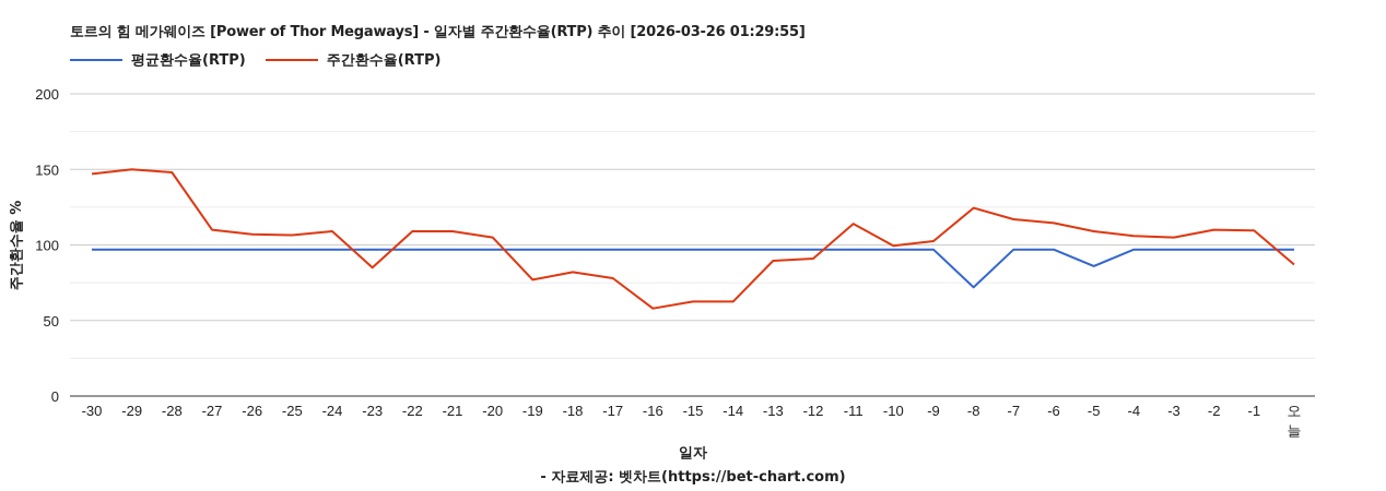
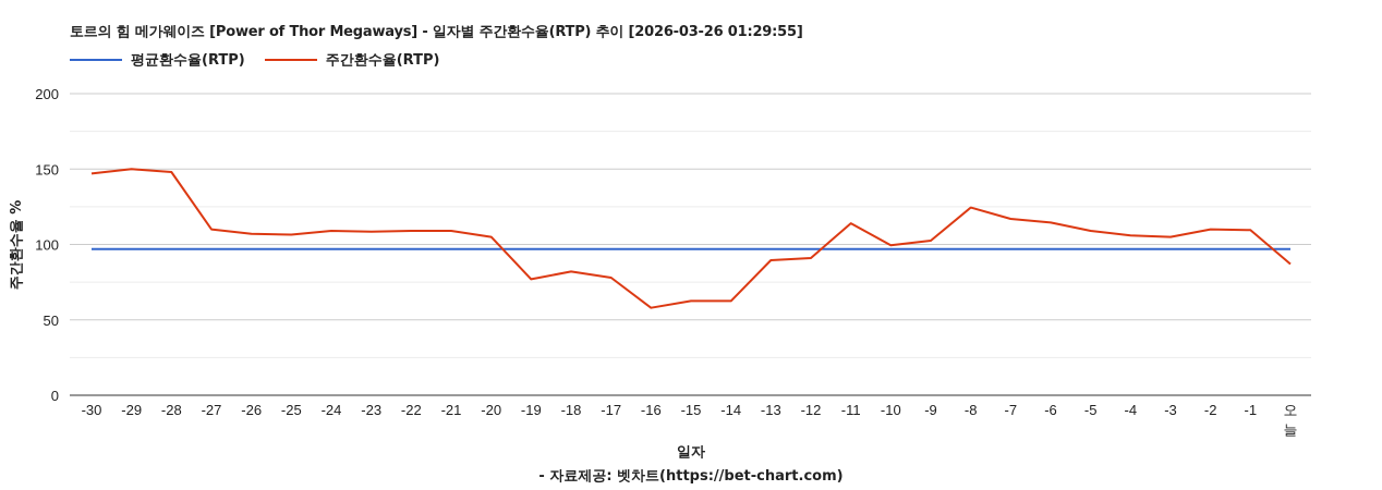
주간환수율(RTP)/-23: 85 -> 108
평균환수율(RTP)/-8: 72 -> 97
평균환수율(RTP)/-5: 86 -> 97
